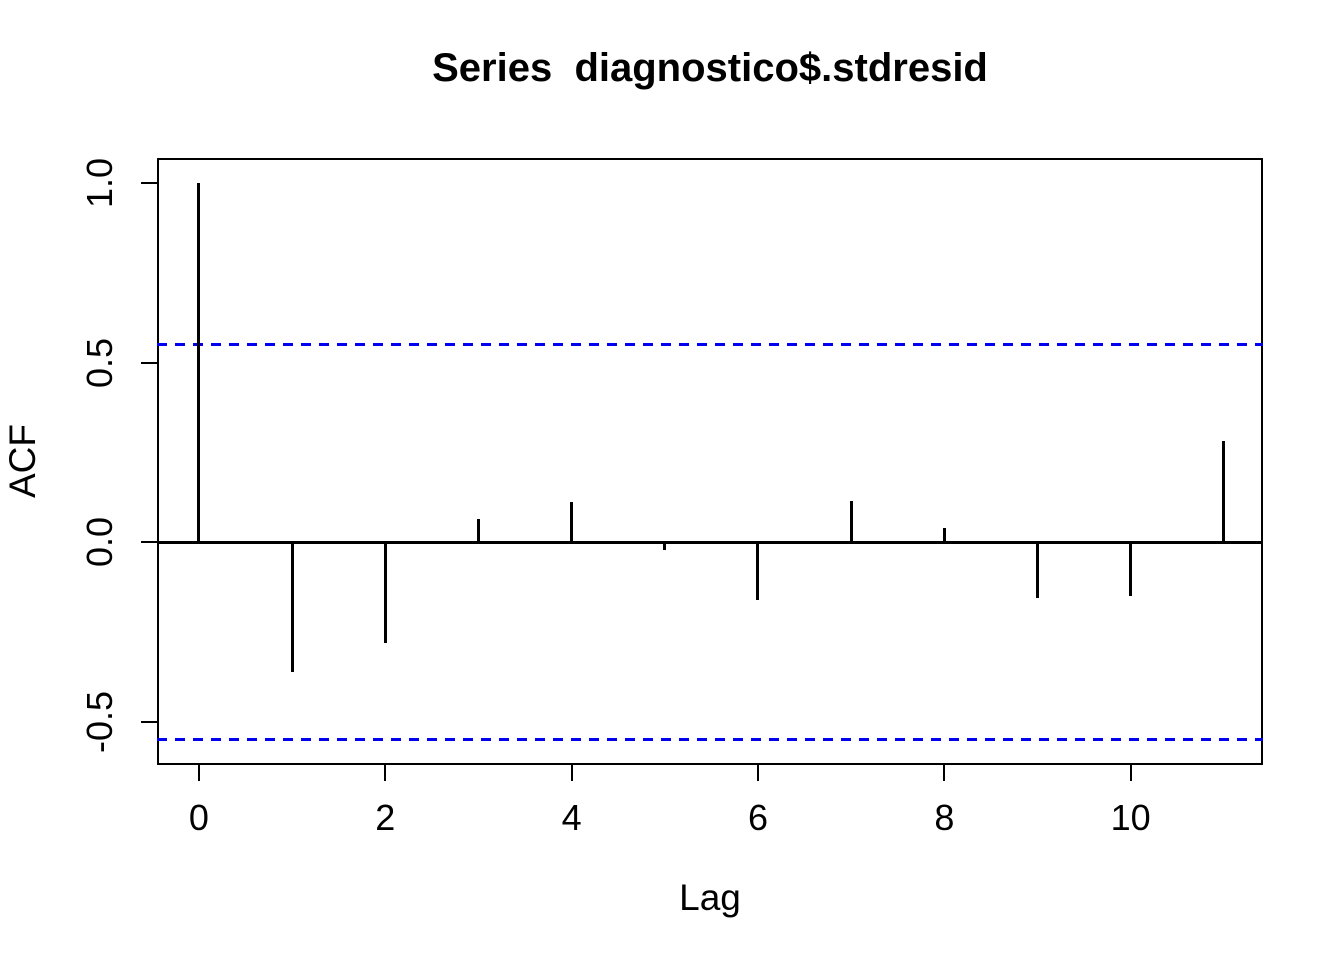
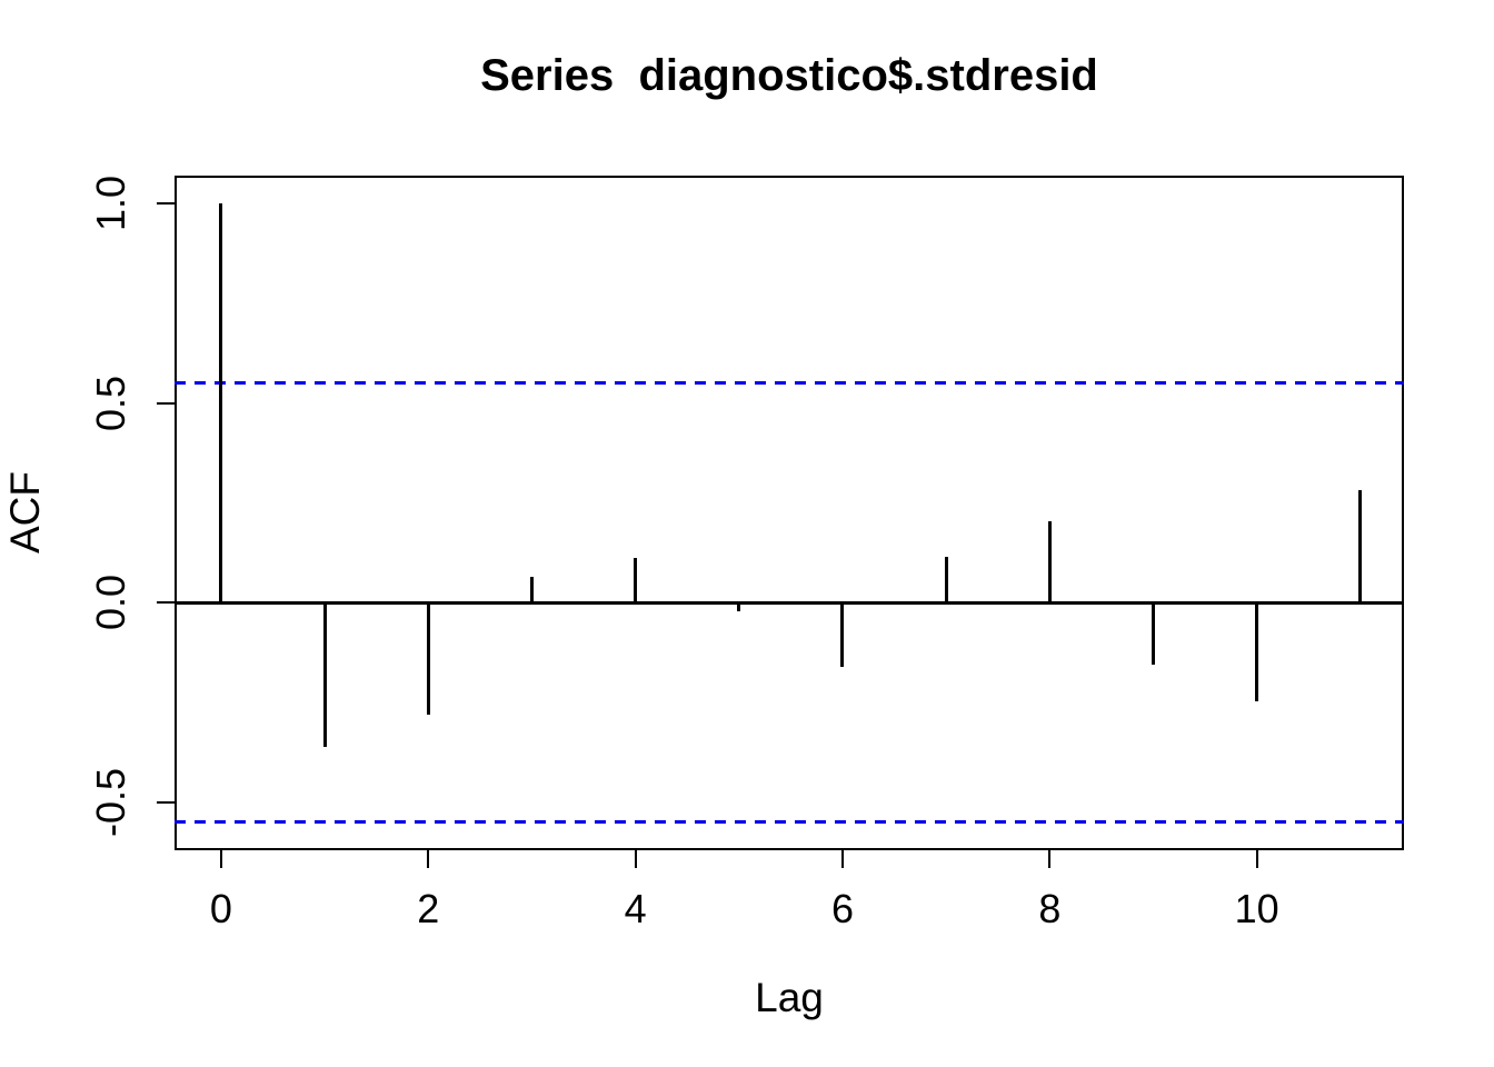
8: 0.04 -> 0.20
10: -0.15 -> -0.25
